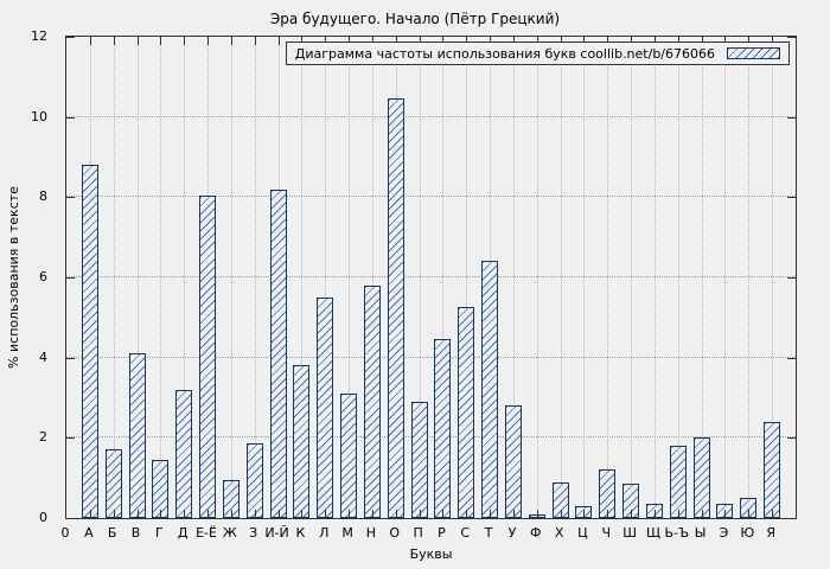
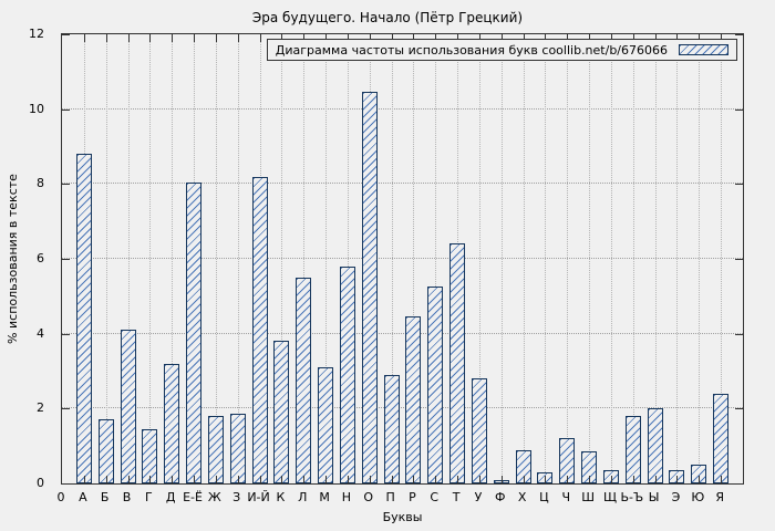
Ж: 0.9 -> 1.8
